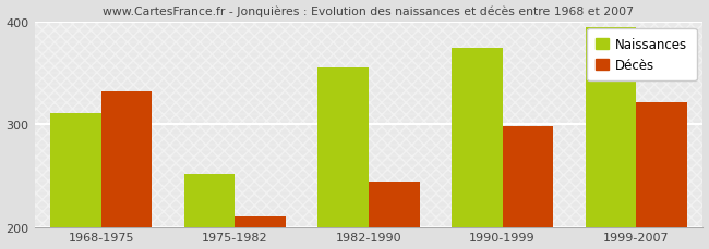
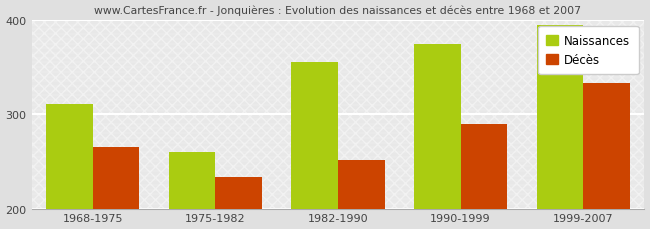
Décès/1968-1975: 332 -> 265
Naissances/1975-1982: 252 -> 260
Décès/1975-1982: 210 -> 233
Décès/1982-1990: 244 -> 252
Décès/1990-1999: 298 -> 290
Décès/1999-2007: 322 -> 333
